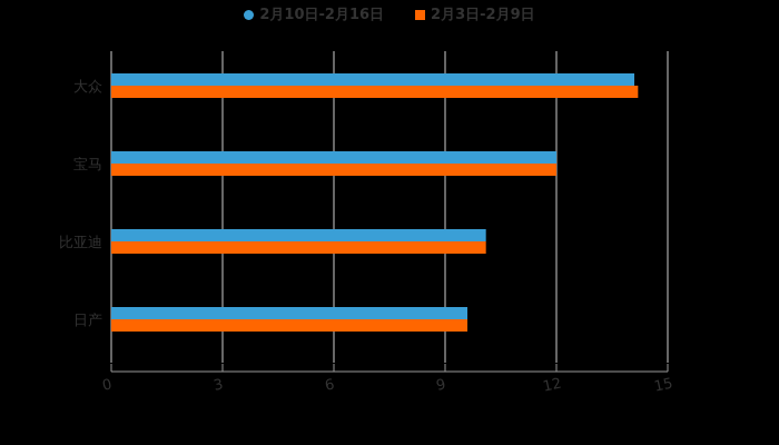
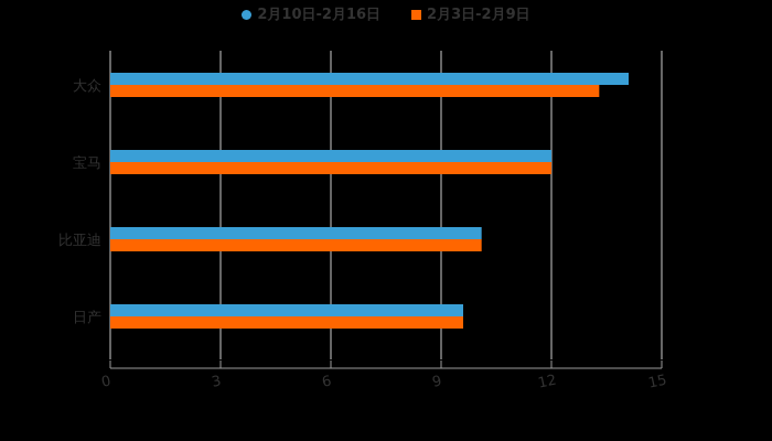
2月3日-2月9日/大众: 14.2 -> 13.3
